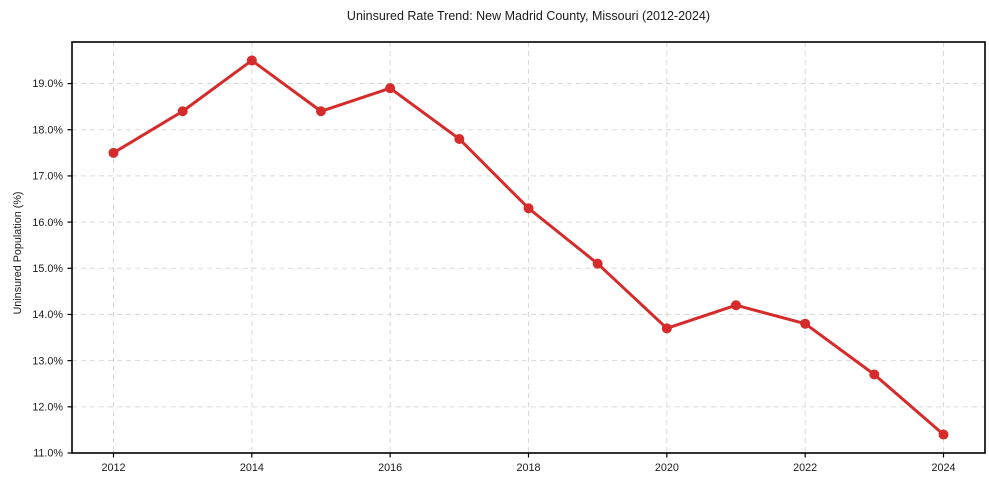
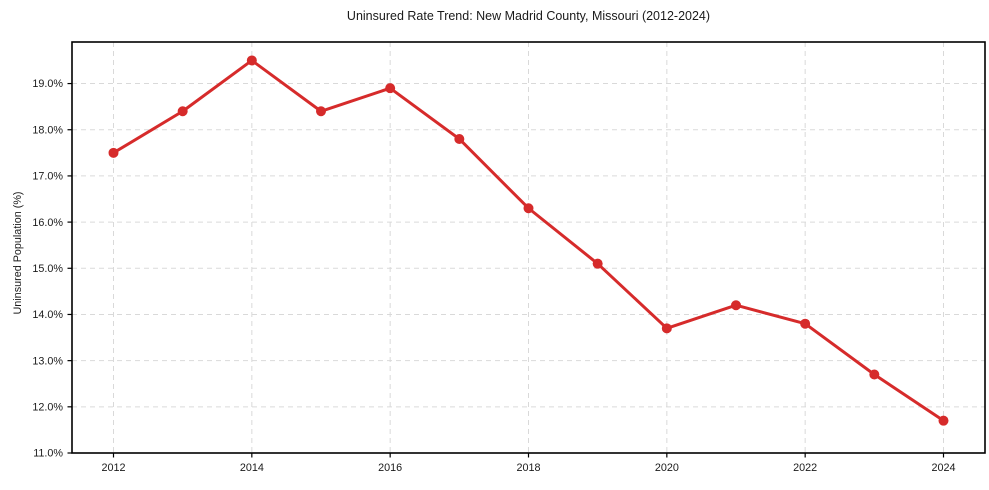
2024: 11.4% -> 11.7%
